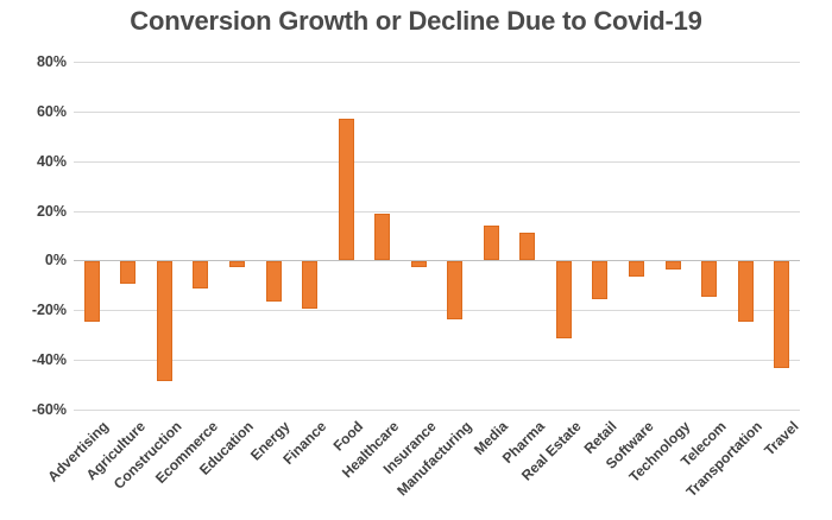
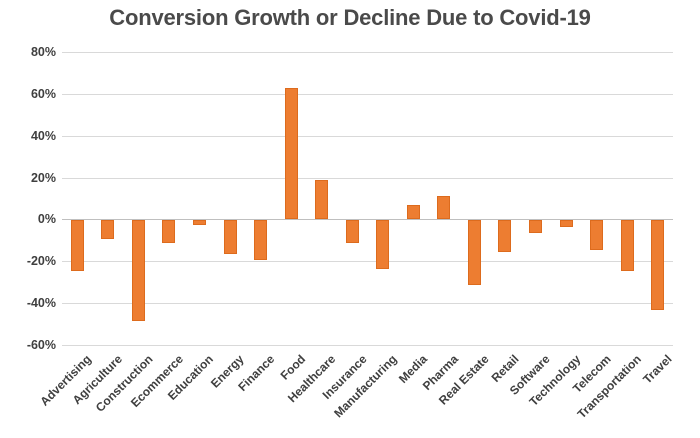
Food: 57% -> 63%
Insurance: -2% -> -11%
Media: 14% -> 7%
